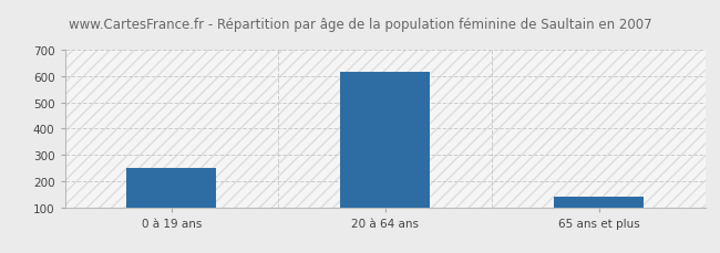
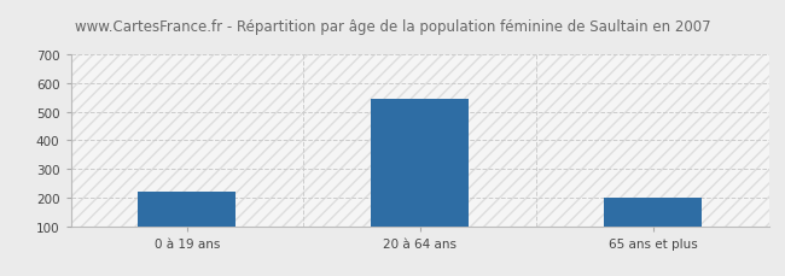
0 à 19 ans: 251 -> 220
20 à 64 ans: 617 -> 545
65 ans et plus: 139 -> 200
